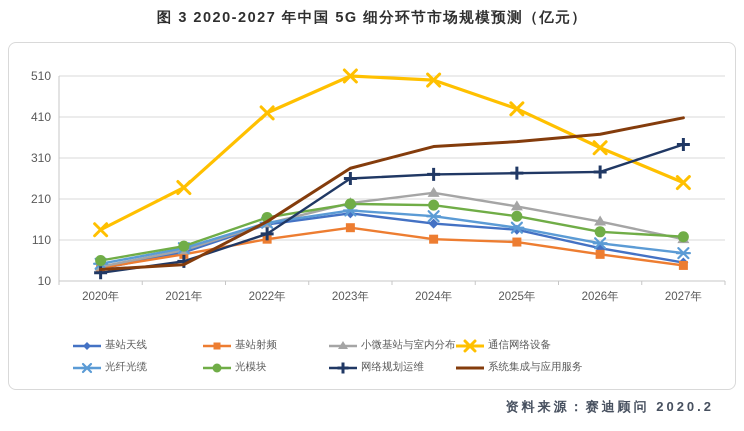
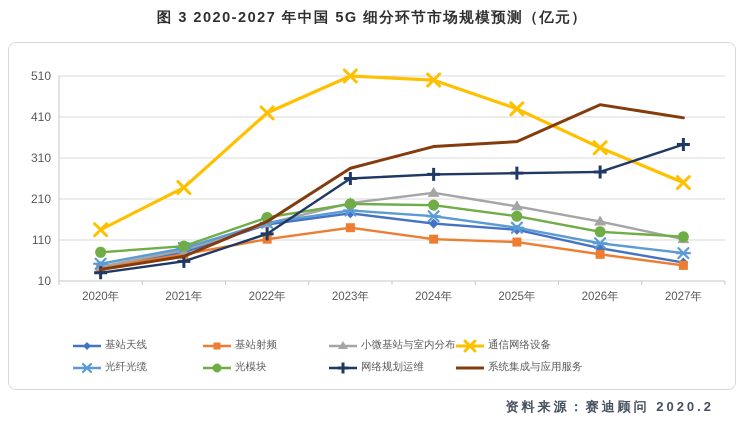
光模块/2020年: 60 -> 80
系统集成与应用服务/2021年: 50 -> 70
系统集成与应用服务/2026年: 370 -> 440
